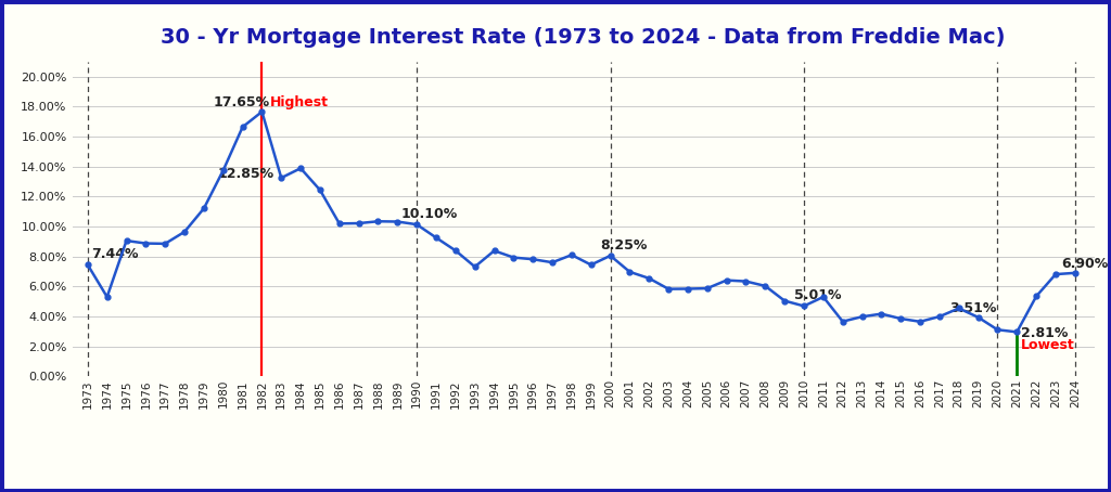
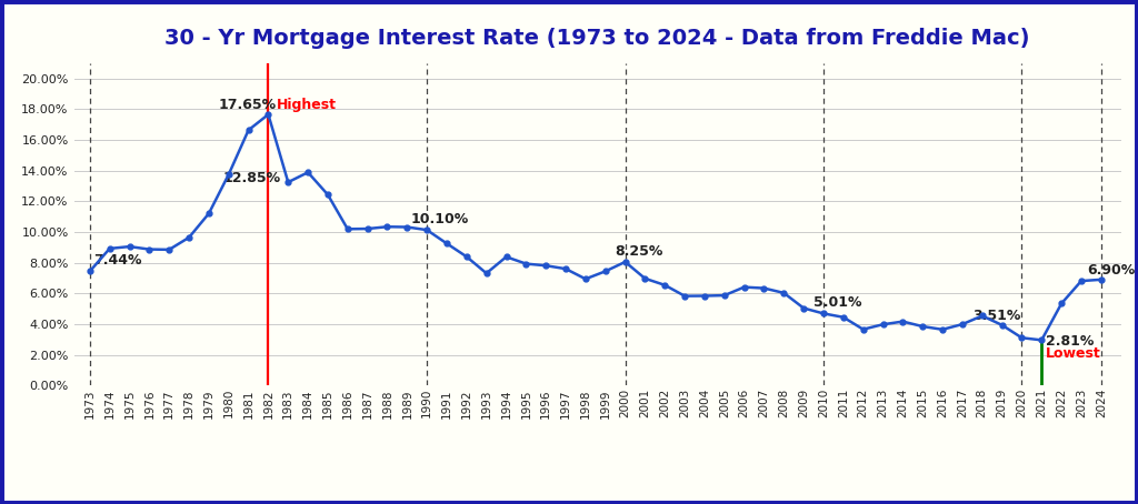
1974: 5.3% -> 8.9%
1998: 8.1% -> 6.9%
2011: 5.3% -> 4.5%
